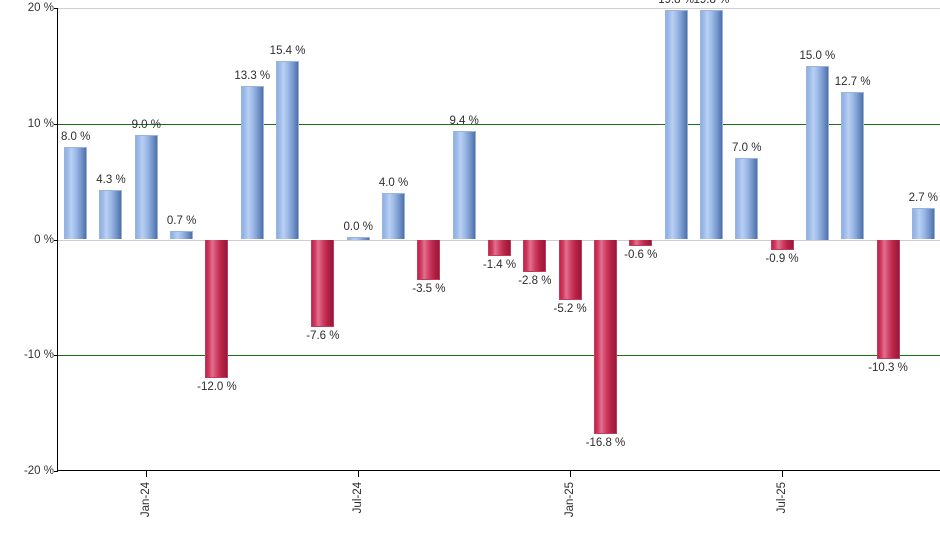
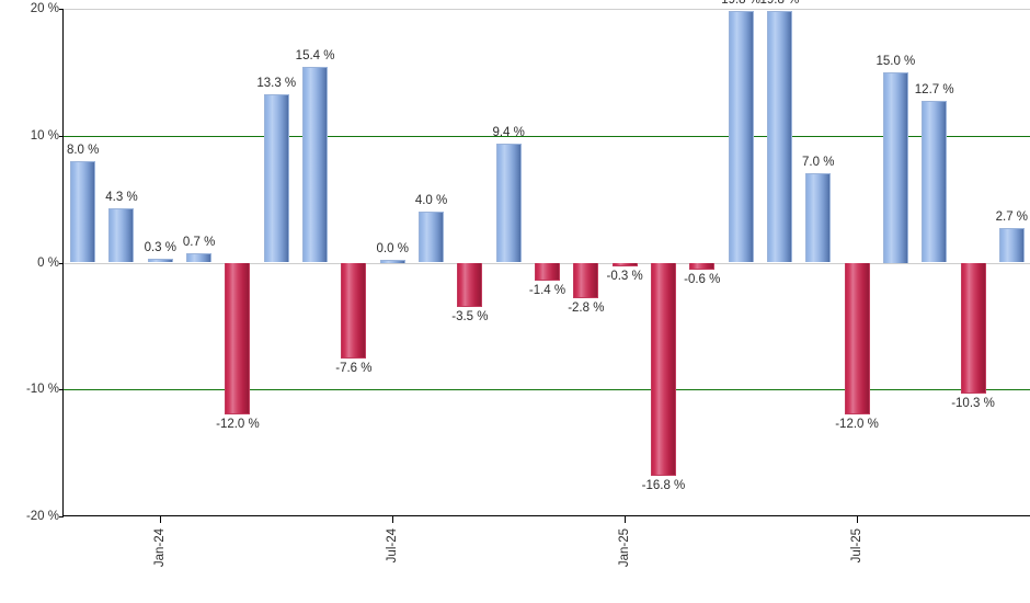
Jan-24: 9.0 -> 0.3
Jan-25: -5.2 -> -0.3
Jul-25: -0.9 -> -12.0
